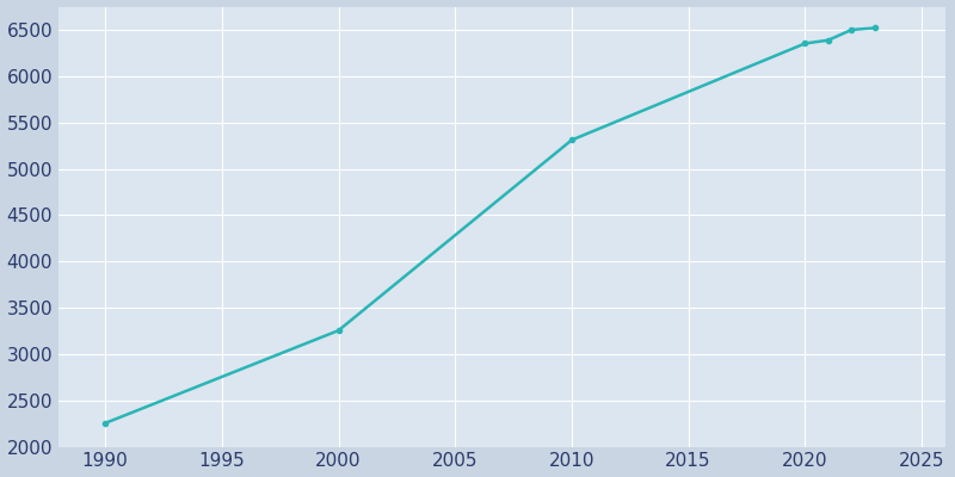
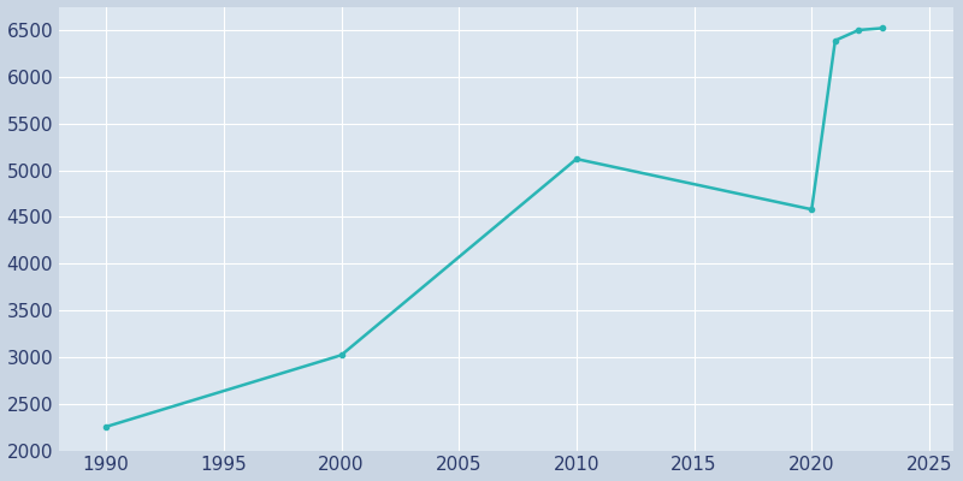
2000: 3250 -> 3020
2010: 5310 -> 5120
2020: 6350 -> 4580
